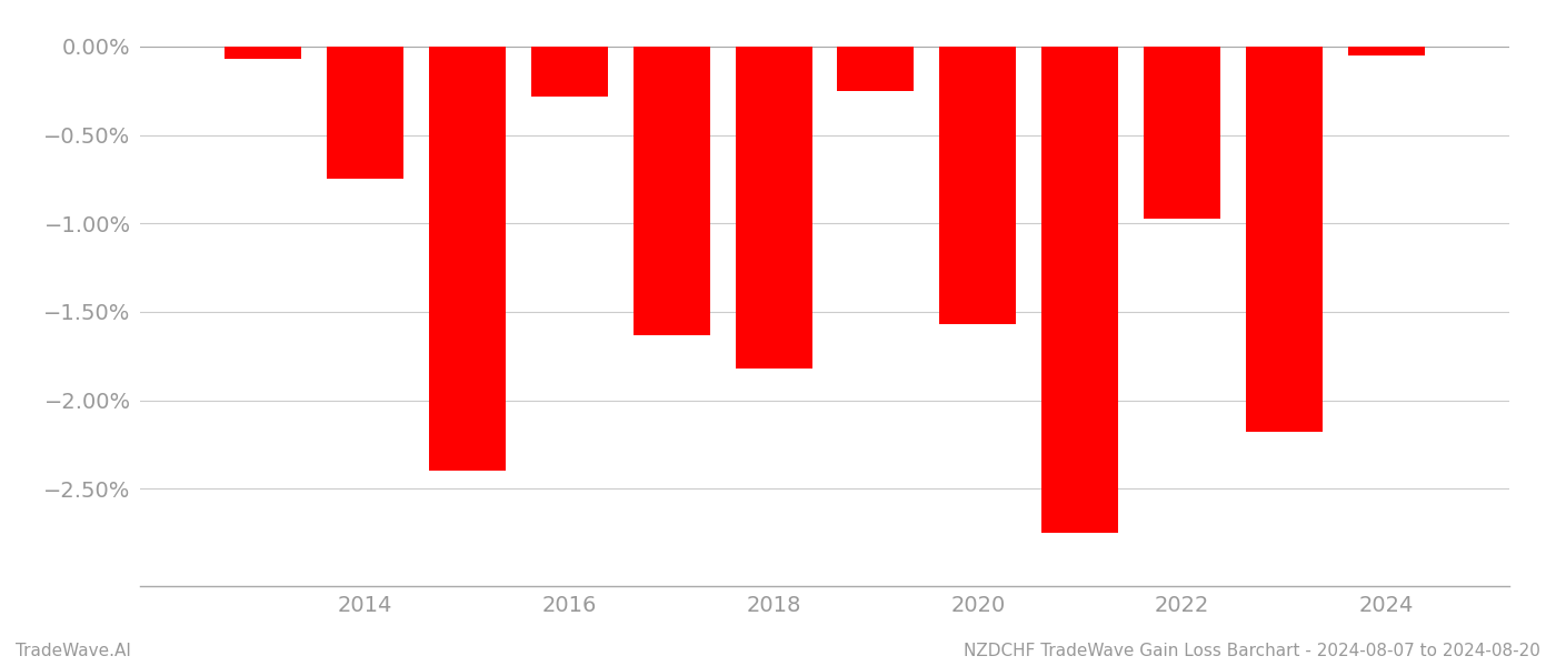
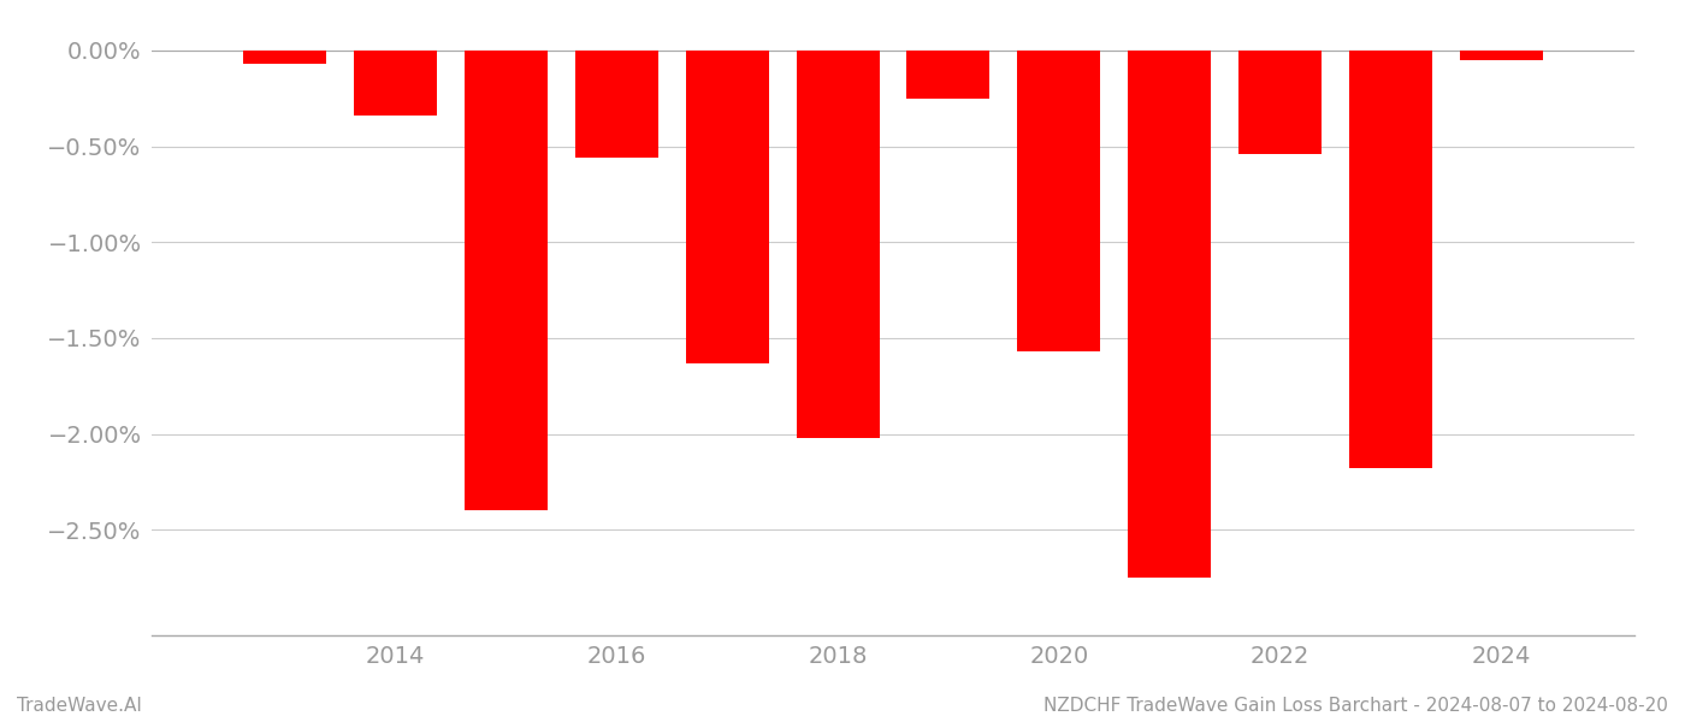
2014: -0.75% -> -0.34%
2016: -0.28% -> -0.56%
2018: -1.82% -> -2.02%
2022: -0.97% -> -0.54%
